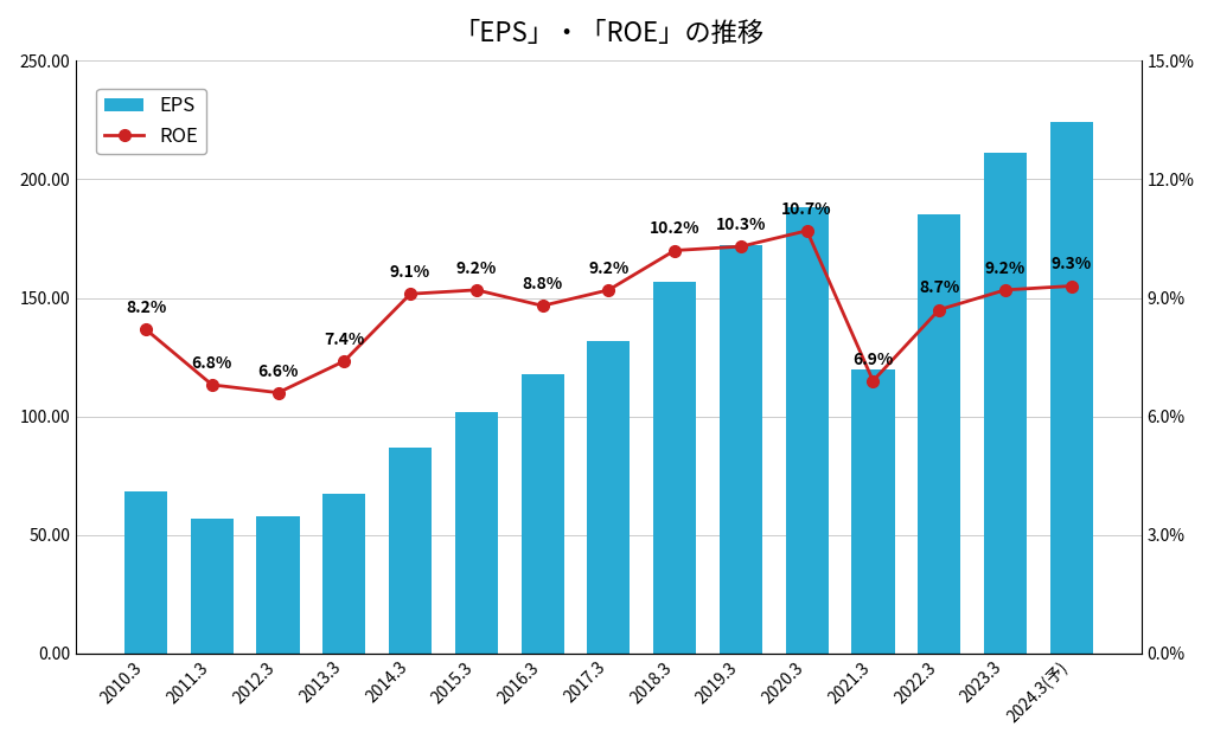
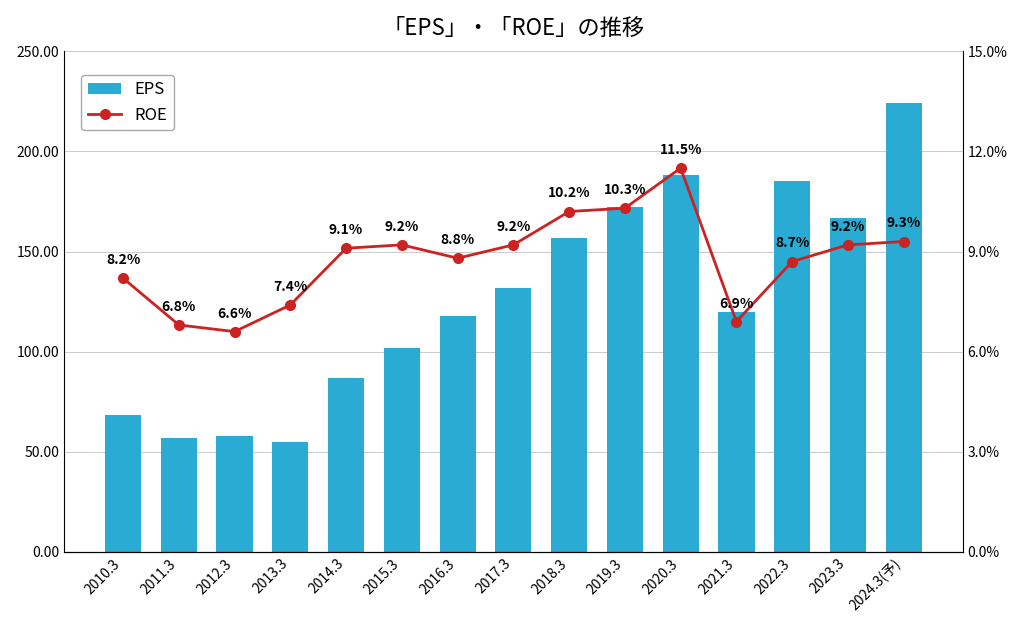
EPS/2013.3: 67.5 -> 55.0
ROE/2020.3: 10.7% -> 11.5%
EPS/2023.3: 211.0 -> 167.0
